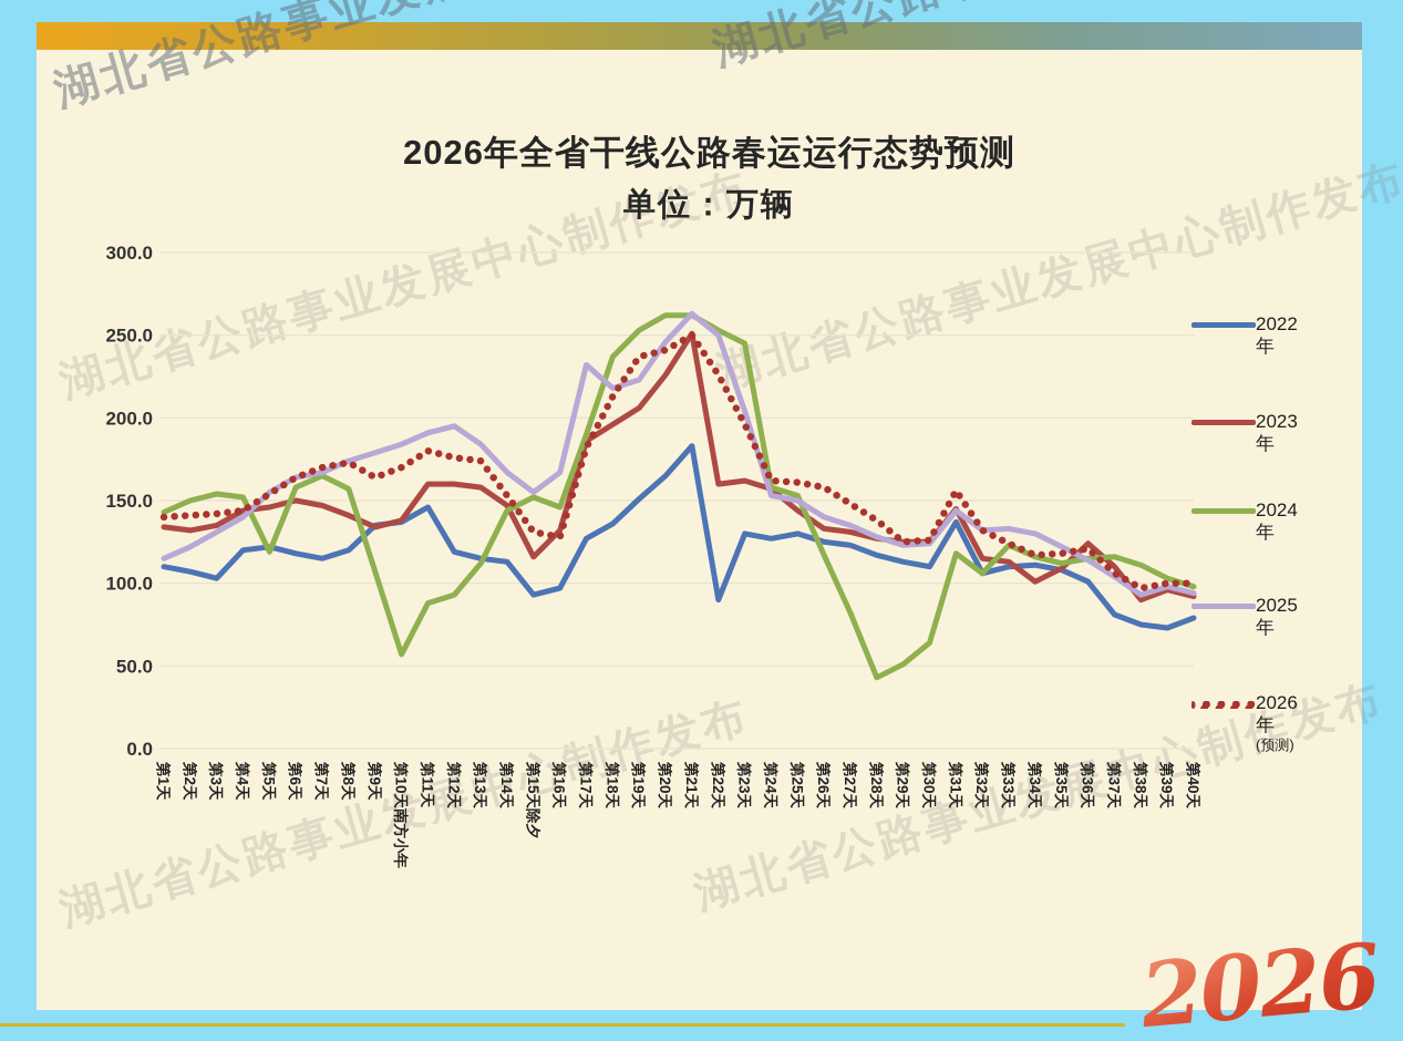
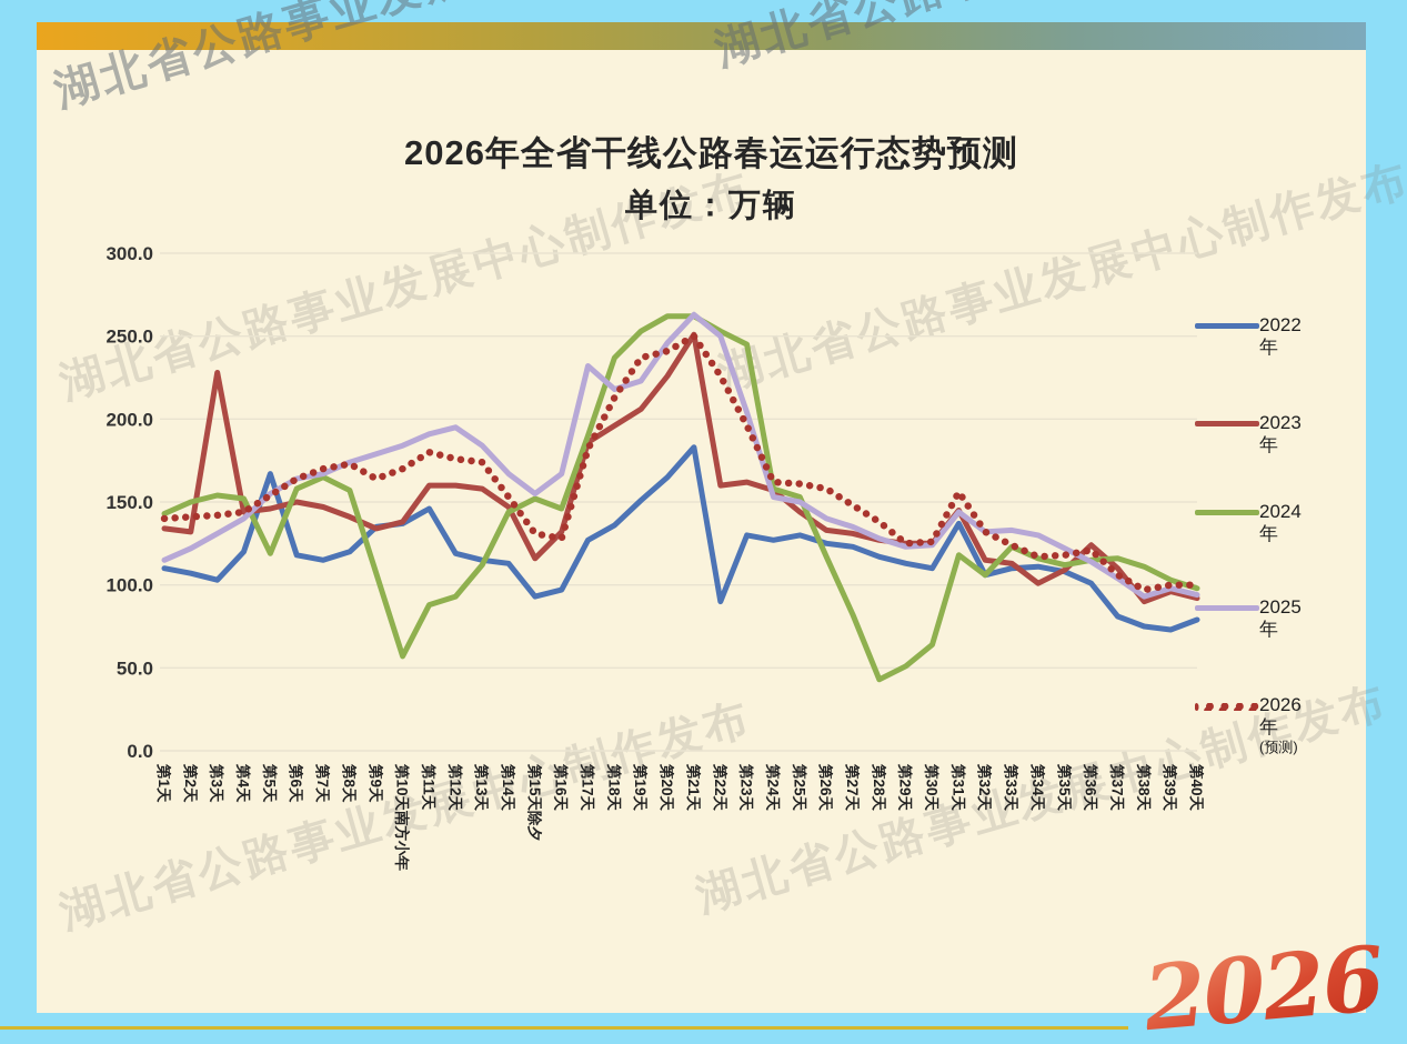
2023年/第3天: 135 -> 228
2022年/第5天: 122 -> 167
